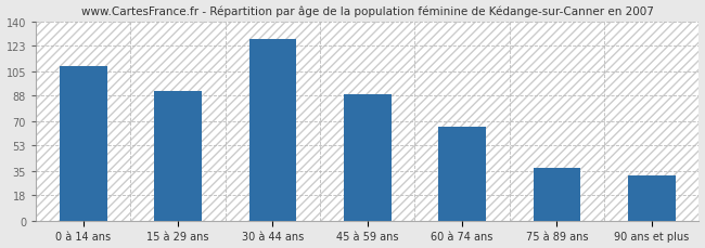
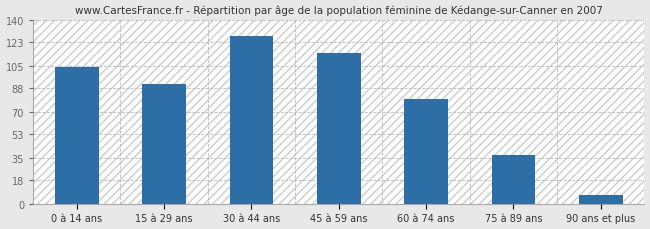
0 à 14 ans: 109 -> 104
45 à 59 ans: 89 -> 115
60 à 74 ans: 66 -> 80
90 ans et plus: 32 -> 7
